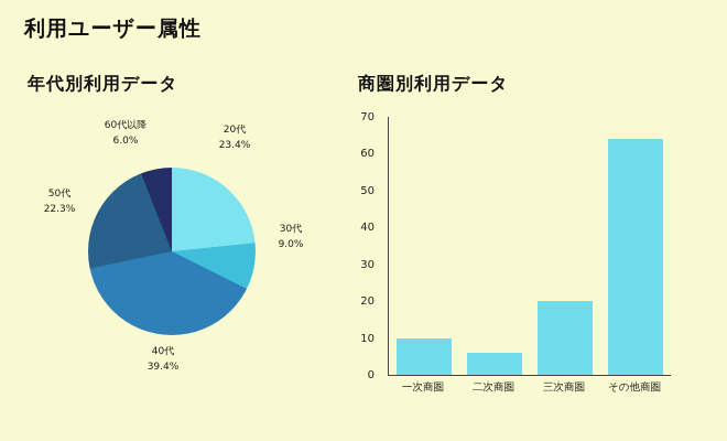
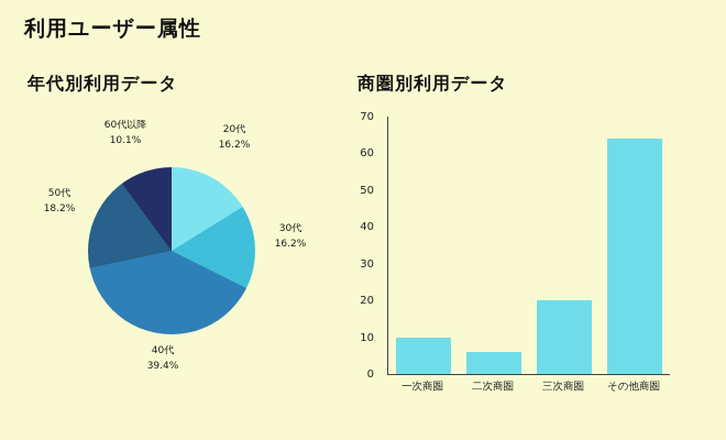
年代別利用データ/20代: 23.4% -> 16.2%
年代別利用データ/30代: 9.0% -> 16.2%
年代別利用データ/50代: 22.3% -> 18.2%
年代別利用データ/60代以降: 6.0% -> 10.1%
